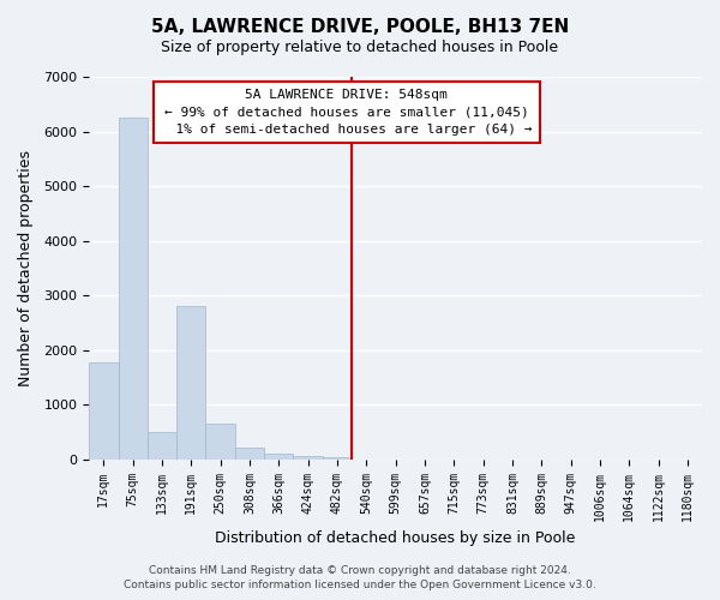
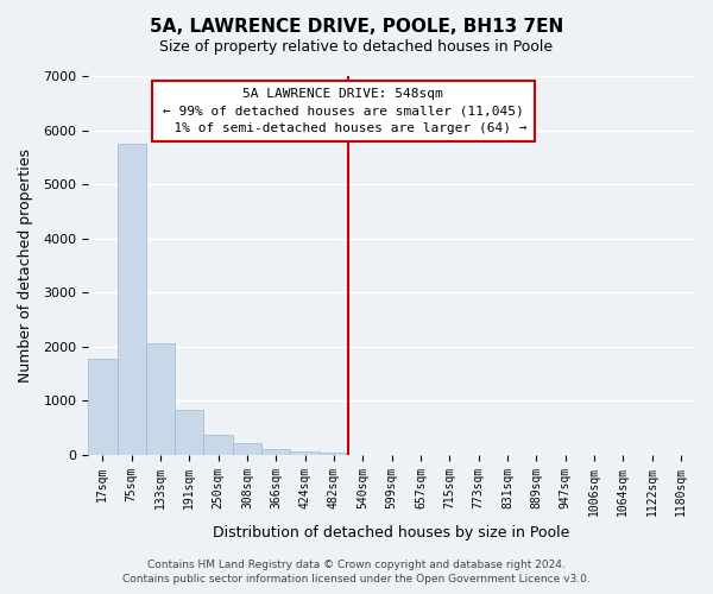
75sqm: 6250 -> 5740
133sqm: 500 -> 2050
191sqm: 2800 -> 830
250sqm: 650 -> 370
